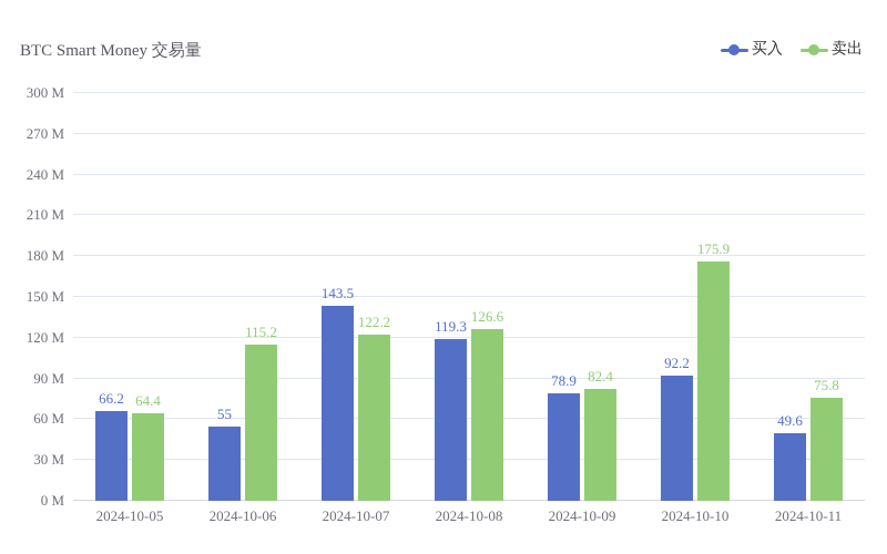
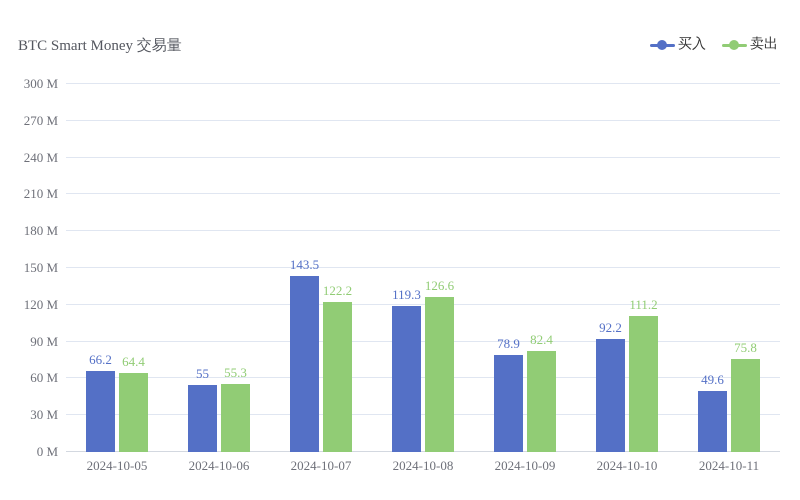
卖出/2024-10-06: 115.2 -> 55.3
卖出/2024-10-10: 175.9 -> 111.2
